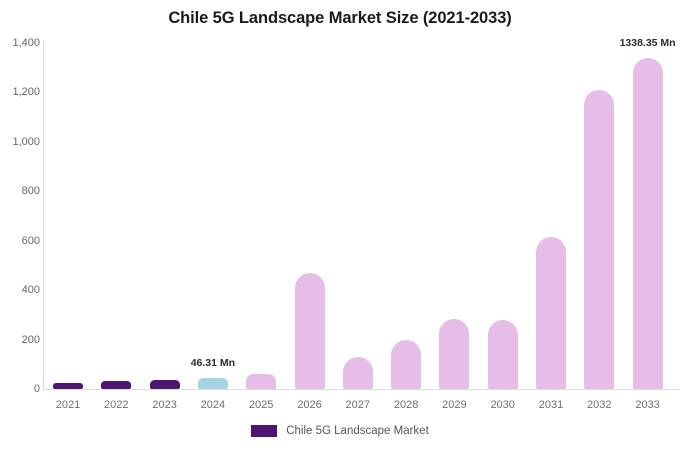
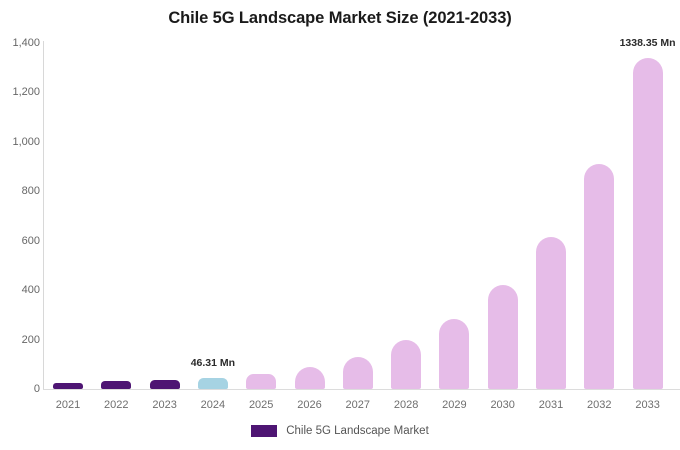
2026: 470 -> 90
2030: 280 -> 420
2032: 1210 -> 910
